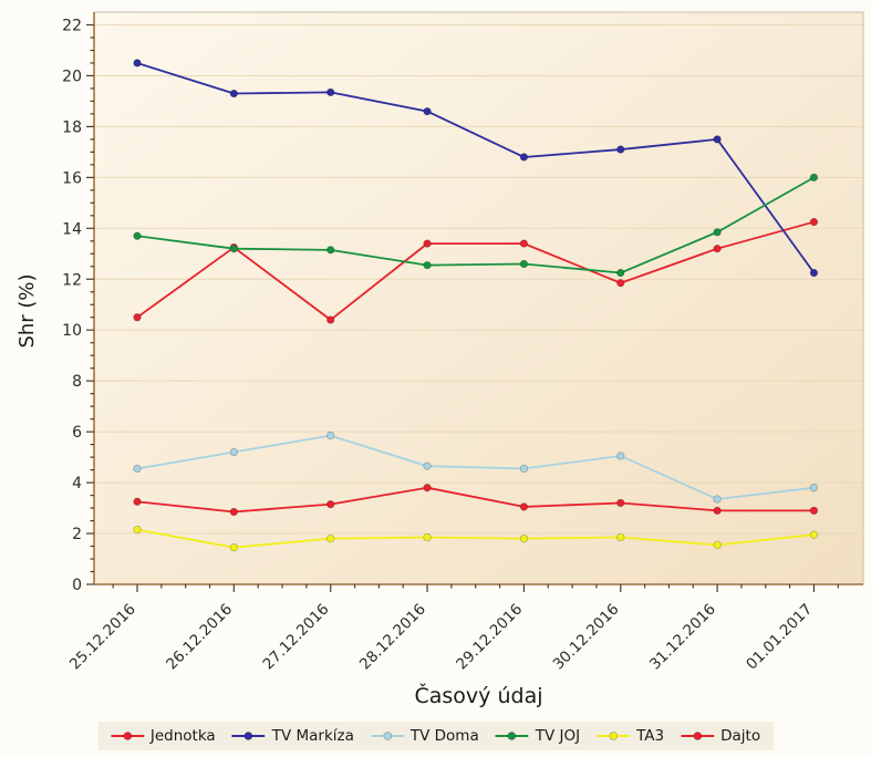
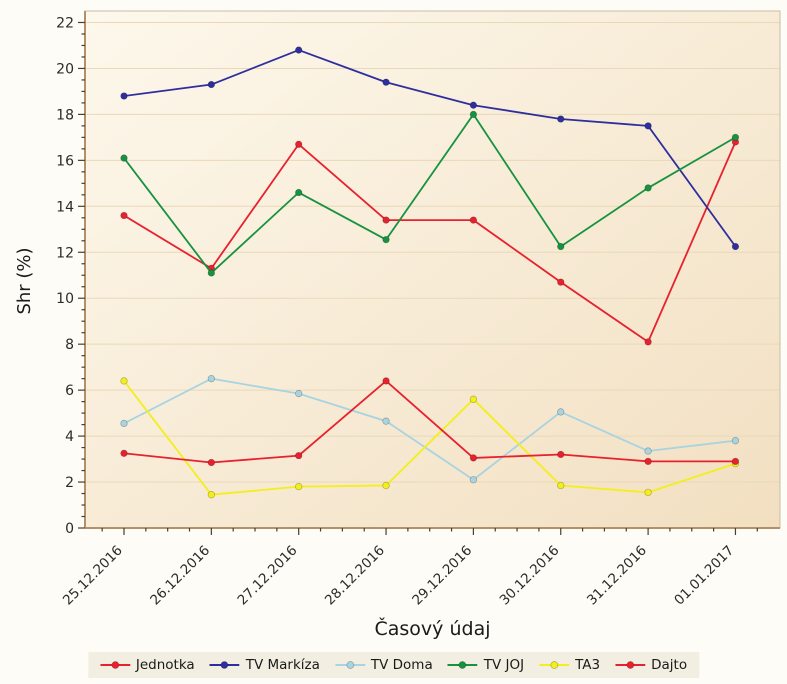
Jednotka/25.12.2016: 10.5 -> 13.6
TV Markíza/25.12.2016: 20.5 -> 18.8
TV JOJ/25.12.2016: 13.7 -> 16.1
TA3/25.12.2016: 2.1 -> 6.4
Jednotka/26.12.2016: 13.2 -> 11.3
TV Doma/26.12.2016: 5.2 -> 6.5
TV JOJ/26.12.2016: 13.2 -> 11.1
Jednotka/27.12.2016: 10.4 -> 16.7
TV Markíza/27.12.2016: 19.4 -> 20.8
TV JOJ/27.12.2016: 13.2 -> 14.6
TV Markíza/28.12.2016: 18.6 -> 19.4
Dajto/28.12.2016: 3.8 -> 6.4
TV Markíza/29.12.2016: 16.8 -> 18.4
TV Doma/29.12.2016: 4.5 -> 2.1
TV JOJ/29.12.2016: 12.6 -> 18.0
TA3/29.12.2016: 1.8 -> 5.6
Jednotka/30.12.2016: 11.8 -> 10.7
TV Markíza/30.12.2016: 17.1 -> 17.8
Jednotka/31.12.2016: 13.2 -> 8.1
TV JOJ/31.12.2016: 13.8 -> 14.8
Jednotka/01.01.2017: 14.2 -> 16.8
TV JOJ/01.01.2017: 16.0 -> 17.0
TA3/01.01.2017: 1.9 -> 2.8
